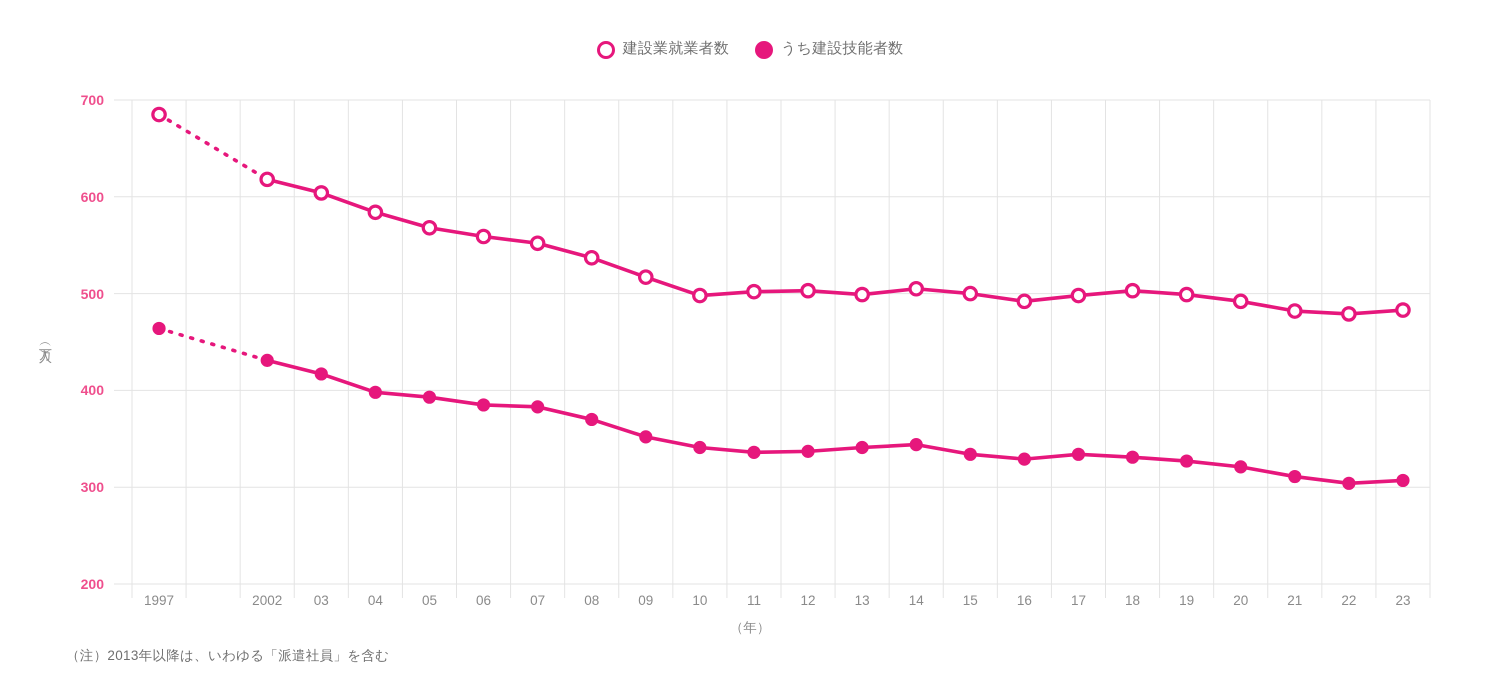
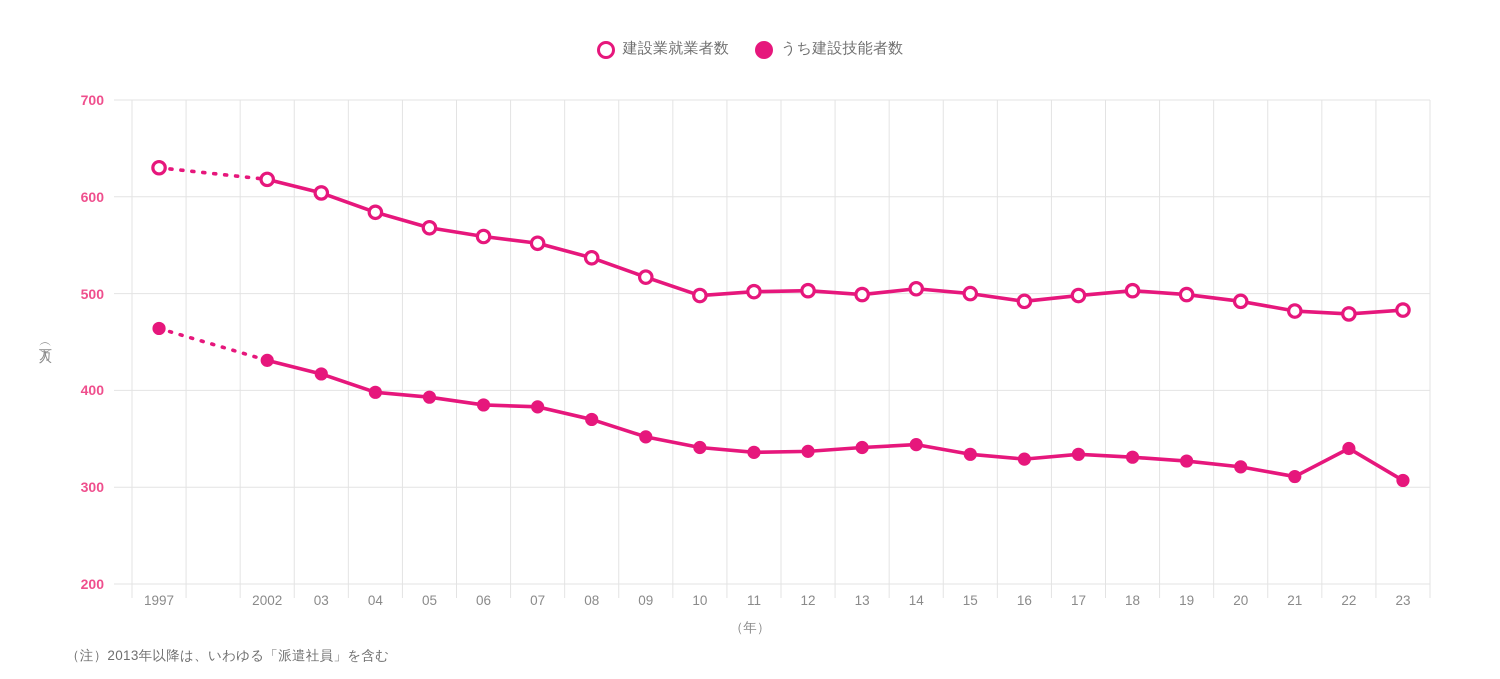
建設業就業者数/1997: 680 -> 630
うち建設技能者数/22: 300 -> 340
